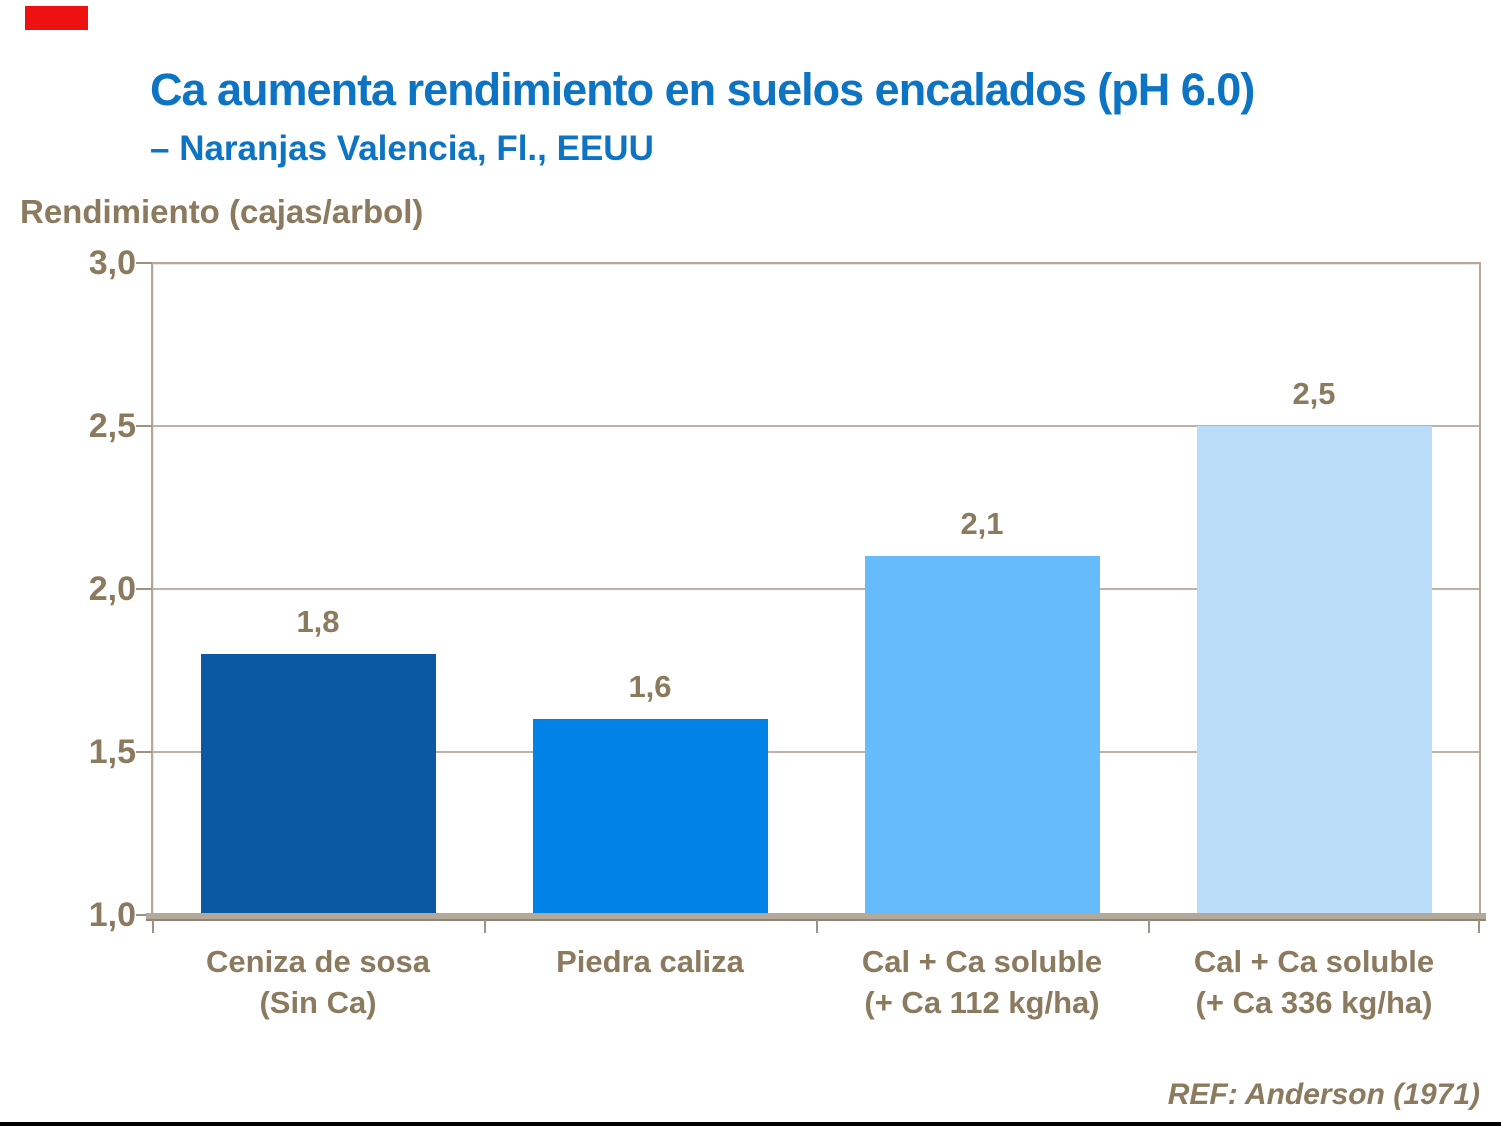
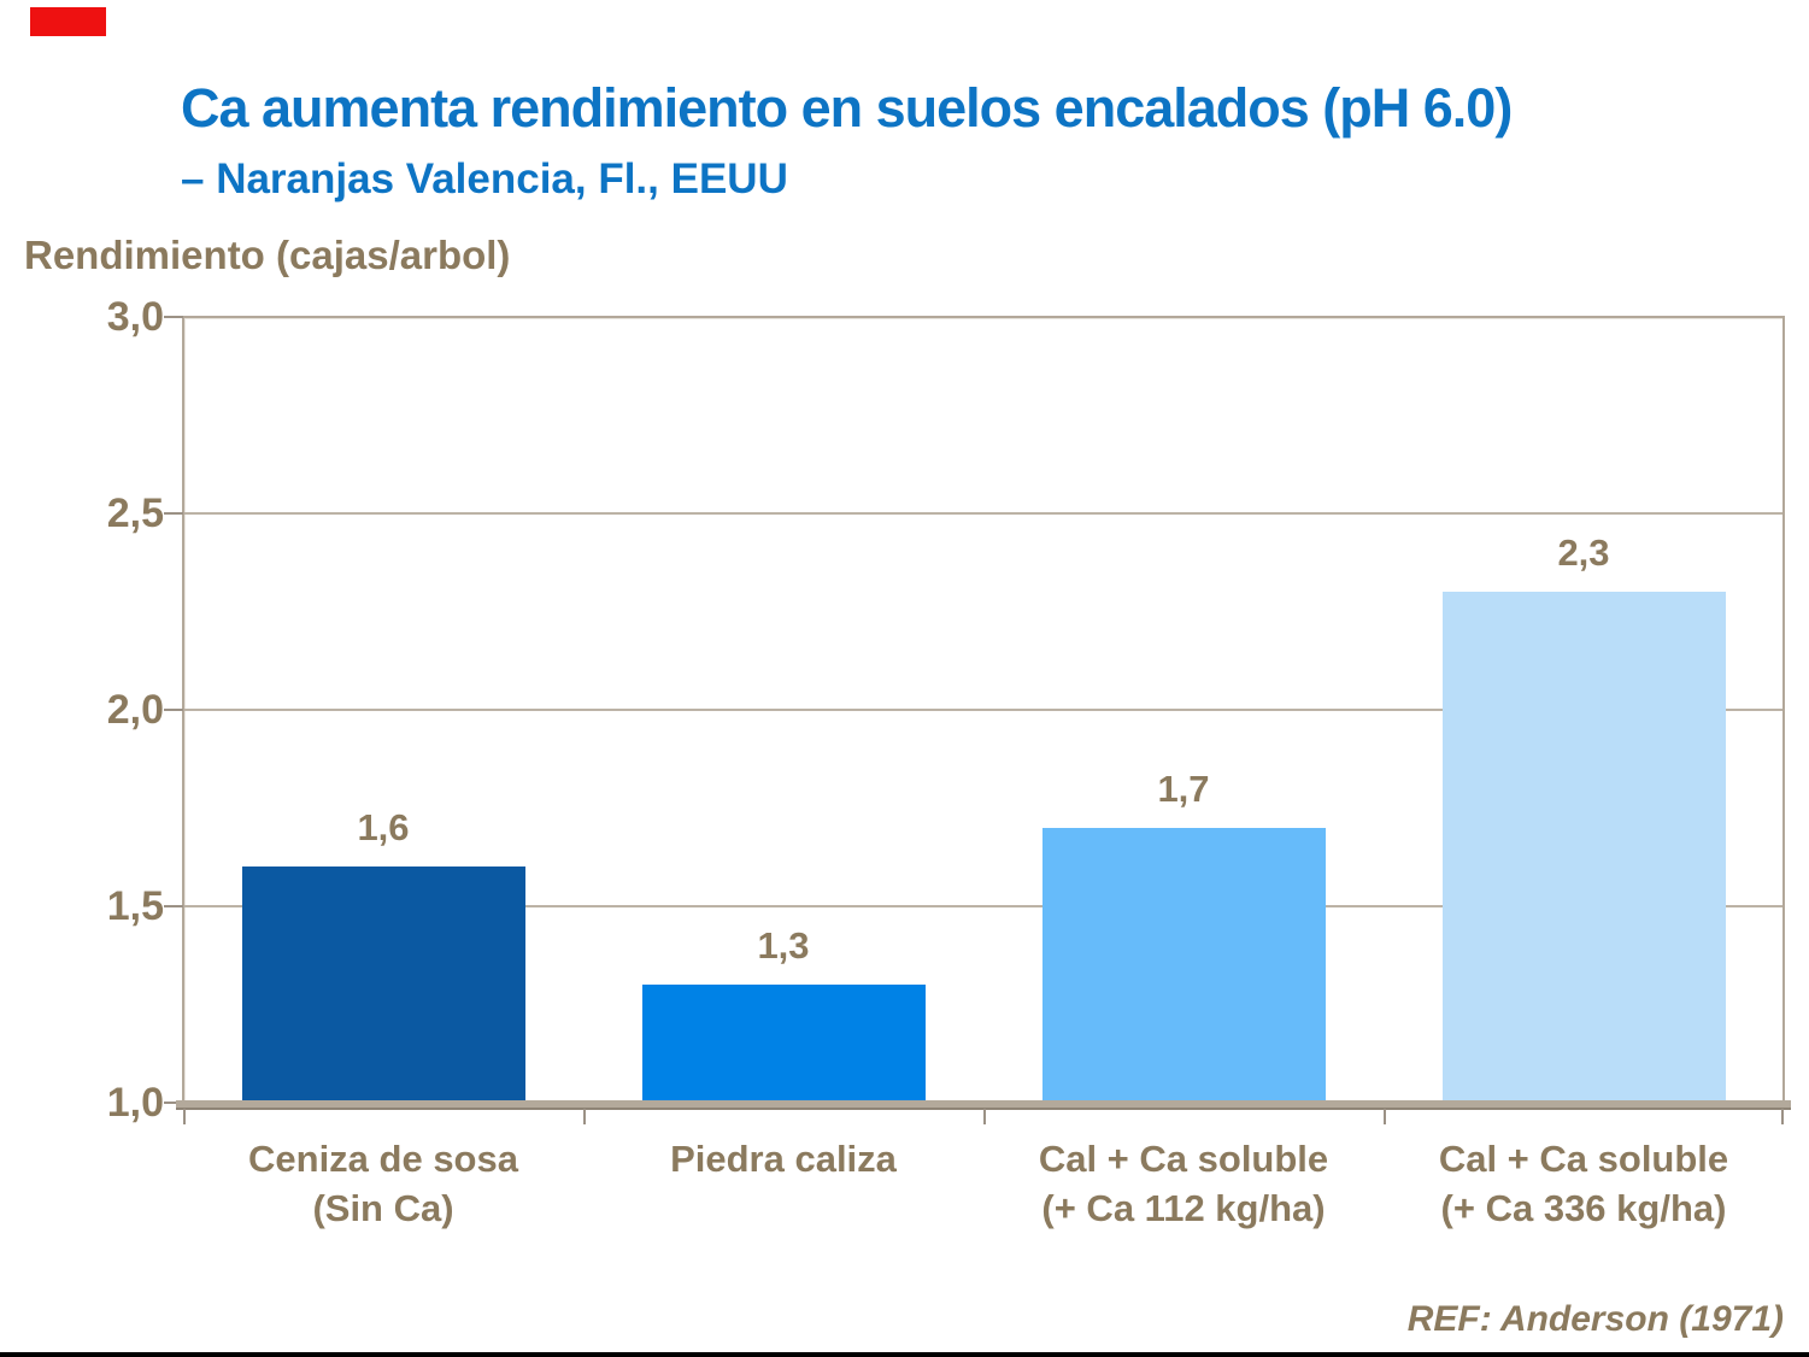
Ceniza de sosa (Sin Ca): 1,8 -> 1,6
Piedra caliza: 1,6 -> 1,3
Cal + Ca soluble (+ Ca 112 kg/ha): 2,1 -> 1,7
Cal + Ca soluble (+ Ca 336 kg/ha): 2,5 -> 2,3
